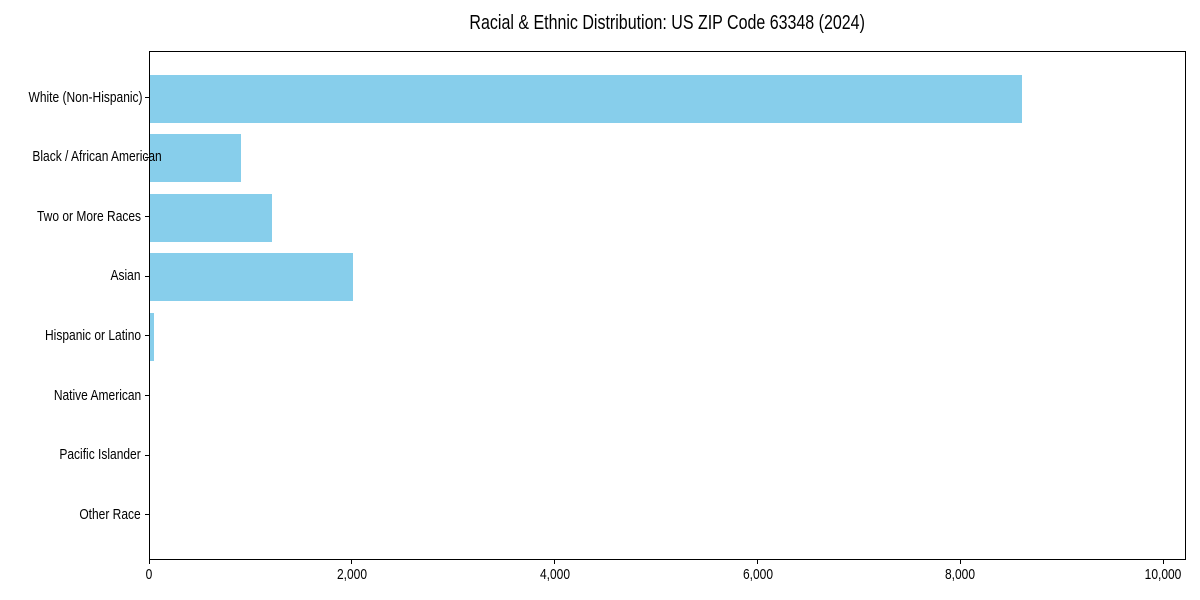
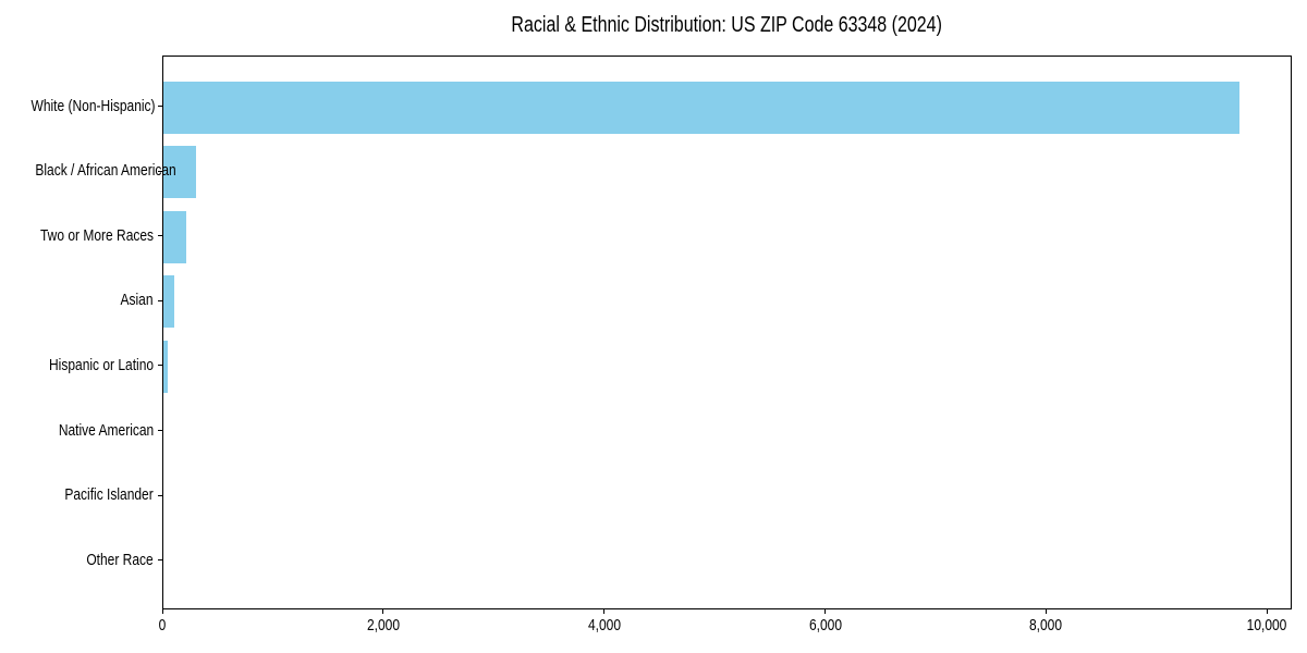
White (Non-Hispanic): 8600 -> 9700
Black / African American: 900 -> 300
Two or More Races: 1200 -> 200
Asian: 2000 -> 100
